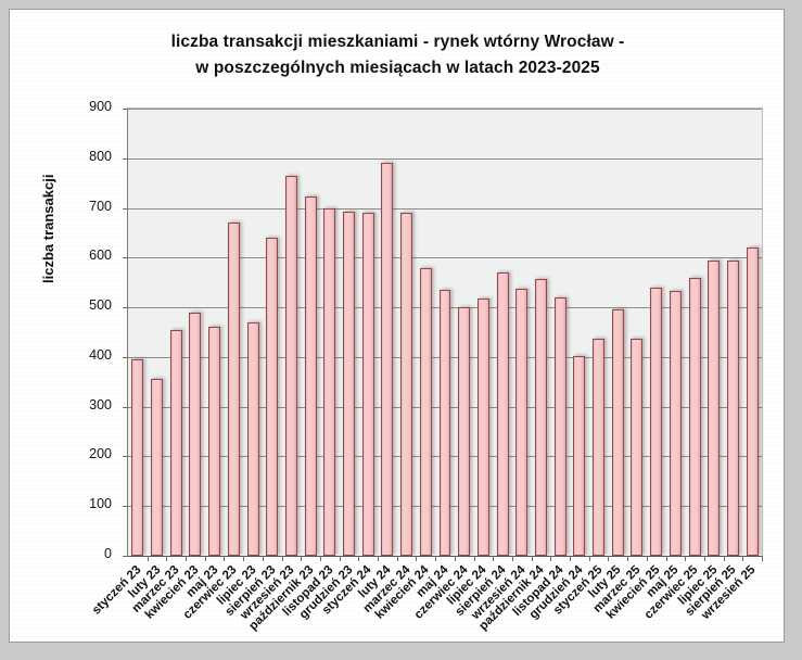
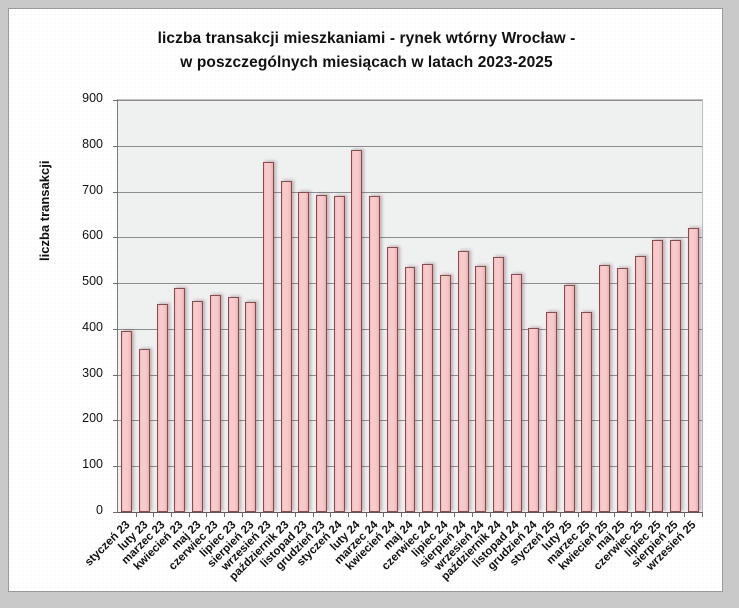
czerwiec 23: 670 -> 480
sierpień 23: 640 -> 460
czerwiec 24: 500 -> 540
